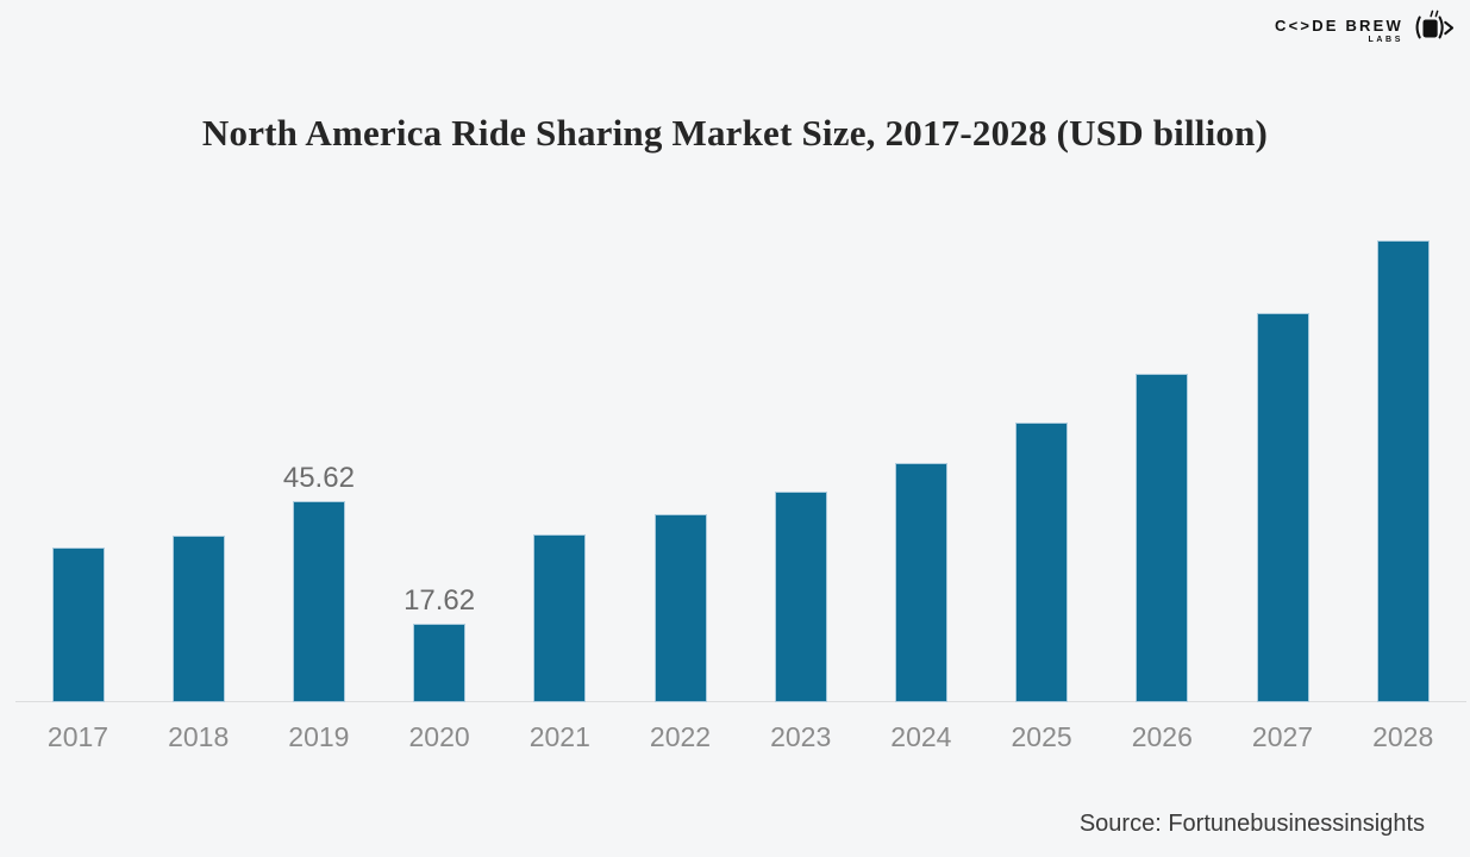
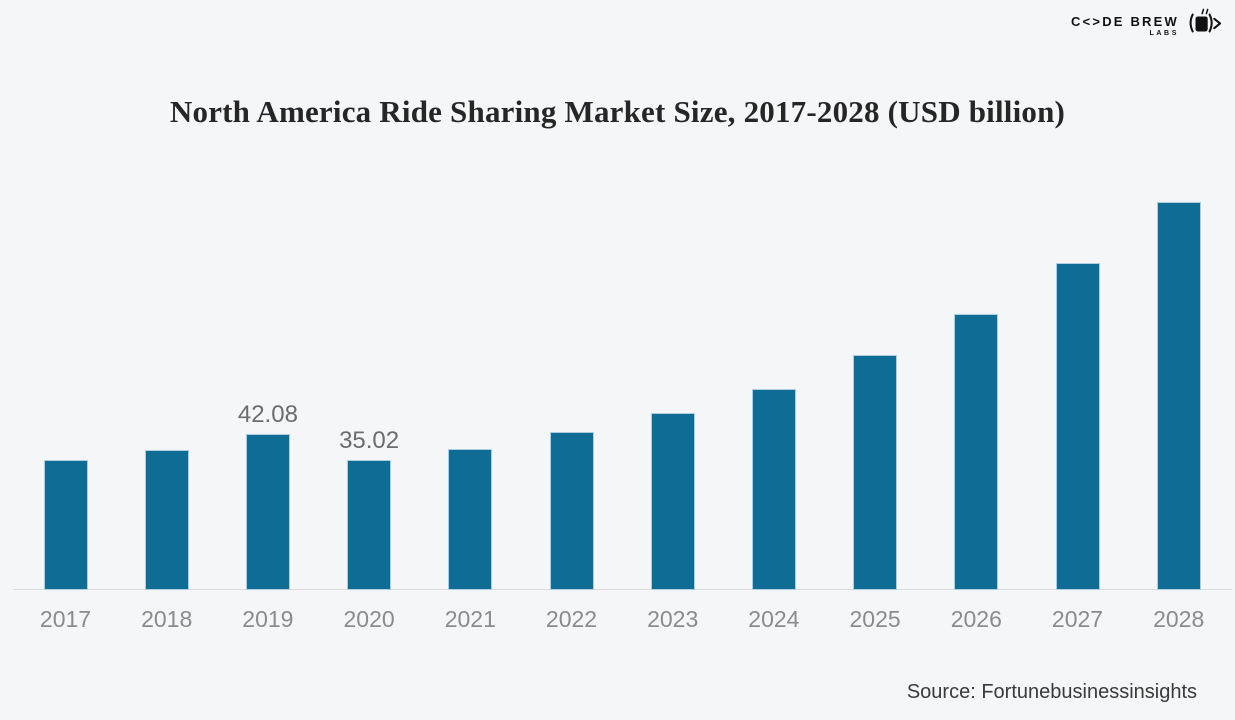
2019: 45.62 -> 42.08
2020: 17.62 -> 35.02
